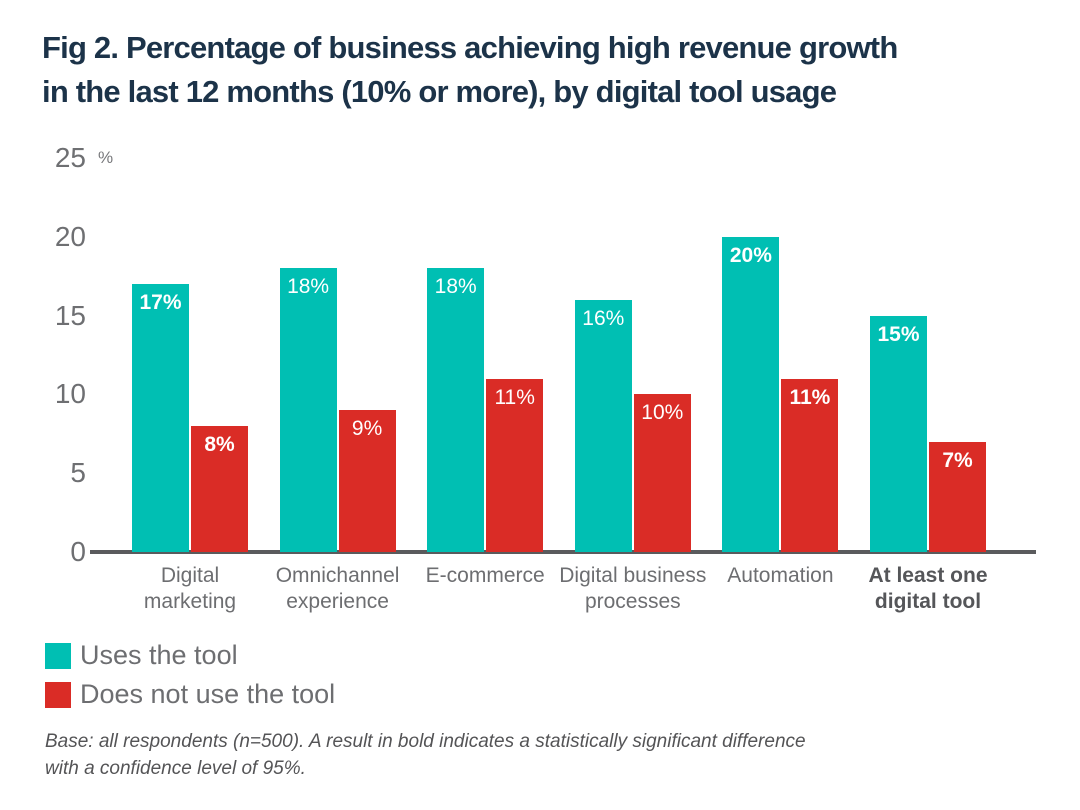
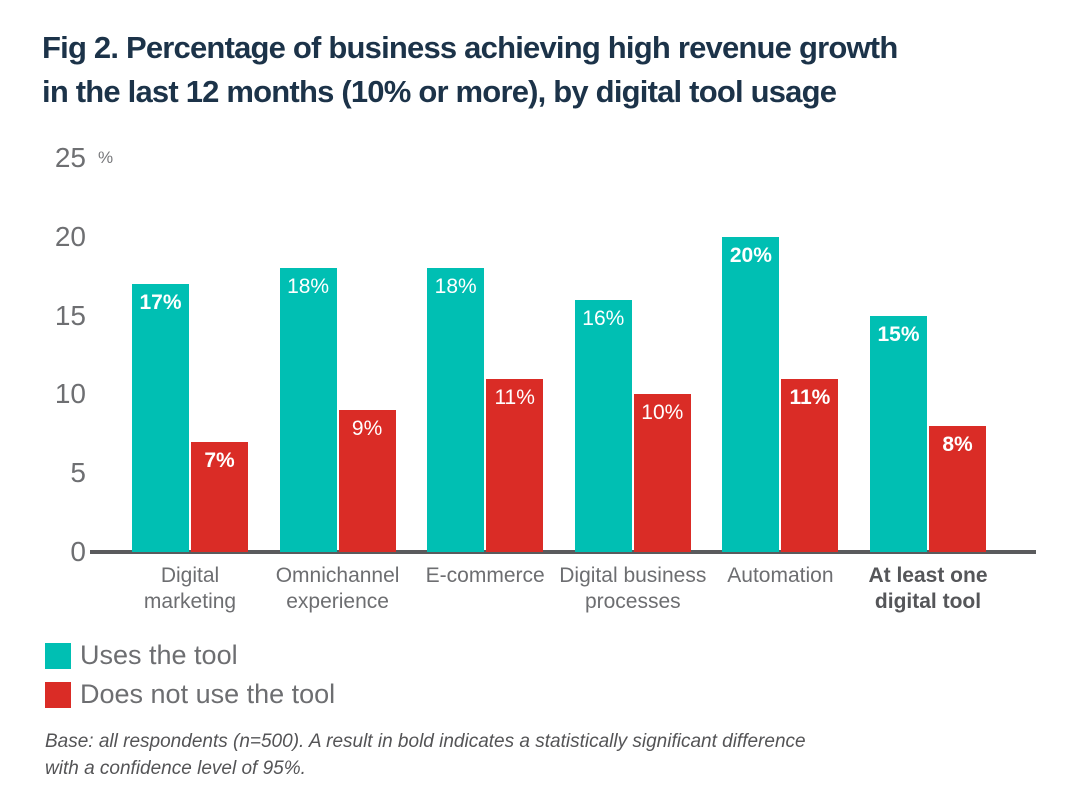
Does not use the tool/Digital marketing: 8% -> 7%
Does not use the tool/At least one digital tool: 7% -> 8%
